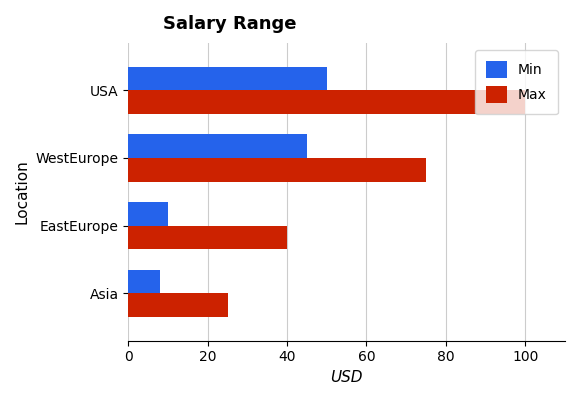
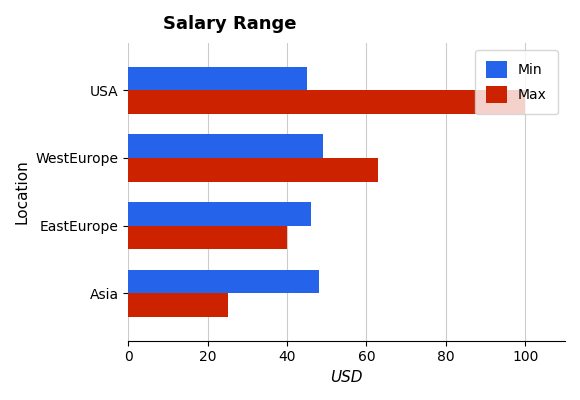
Min/USA: 50 -> 45
Min/WestEurope: 45 -> 49
Max/WestEurope: 75 -> 63
Min/EastEurope: 10 -> 46
Min/Asia: 8 -> 48
